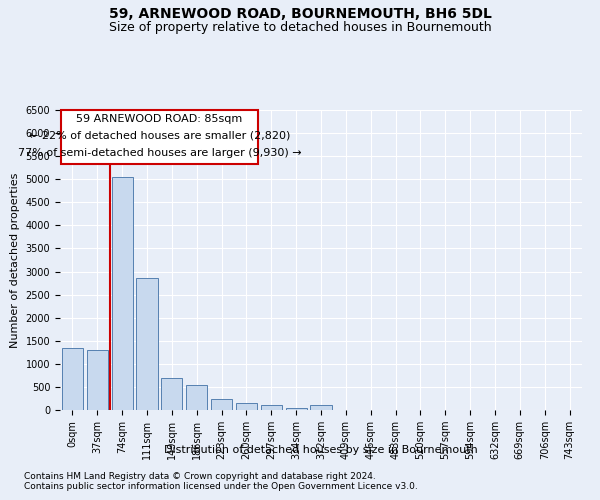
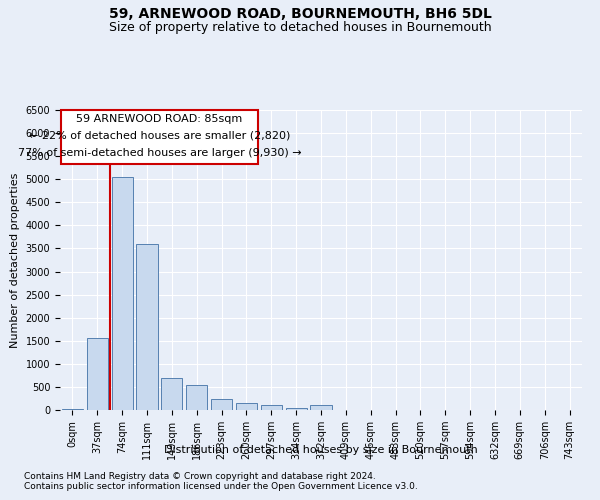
0sqm: 1350 -> 30
37sqm: 1300 -> 1550
111sqm: 2850 -> 3600
